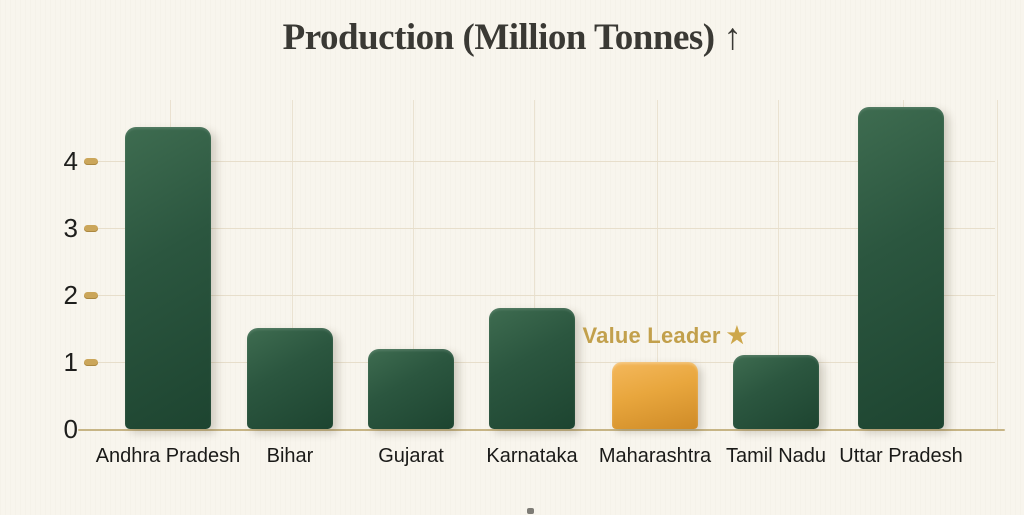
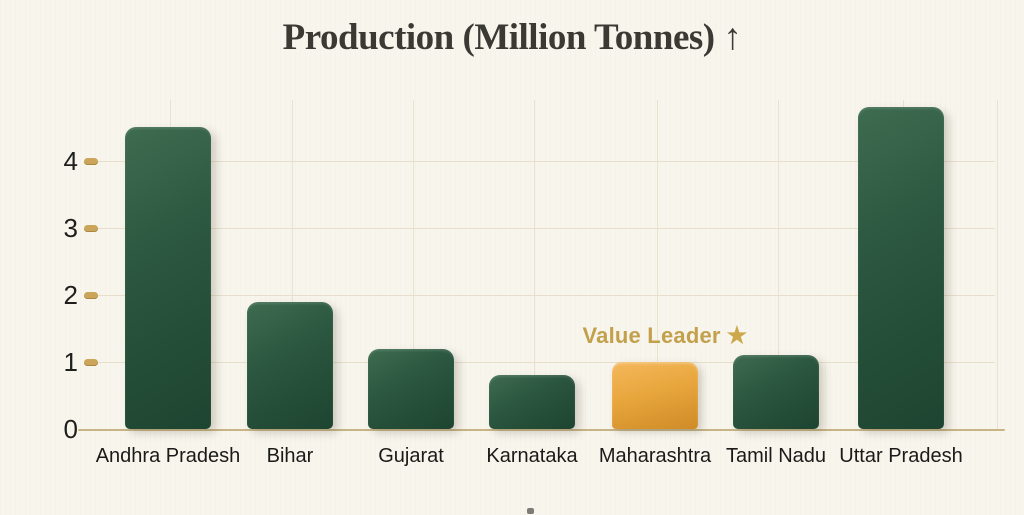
Bihar: 1.5 -> 1.9
Karnataka: 1.8 -> 0.8
